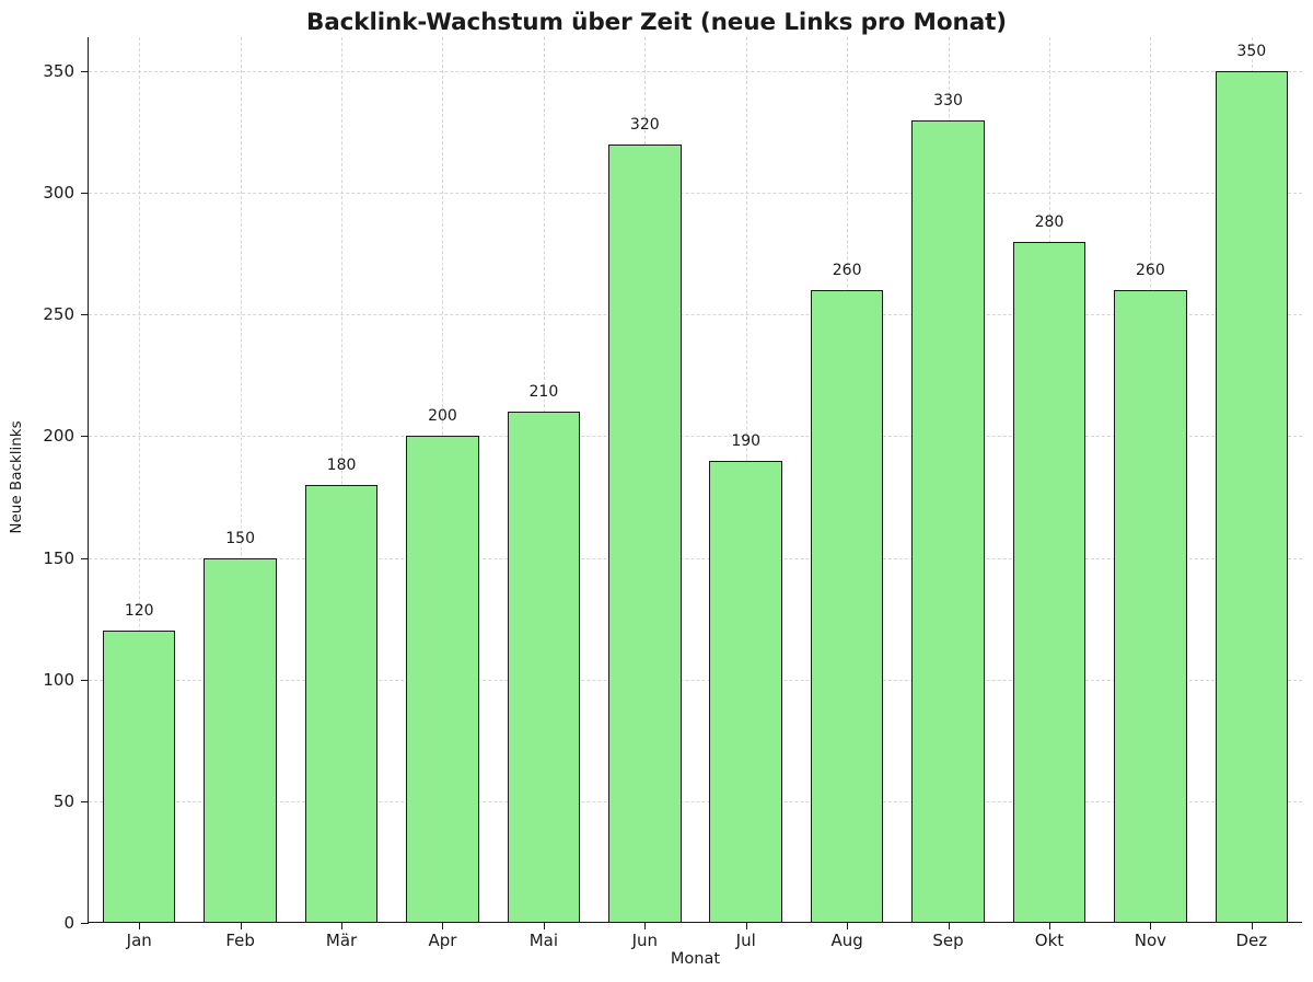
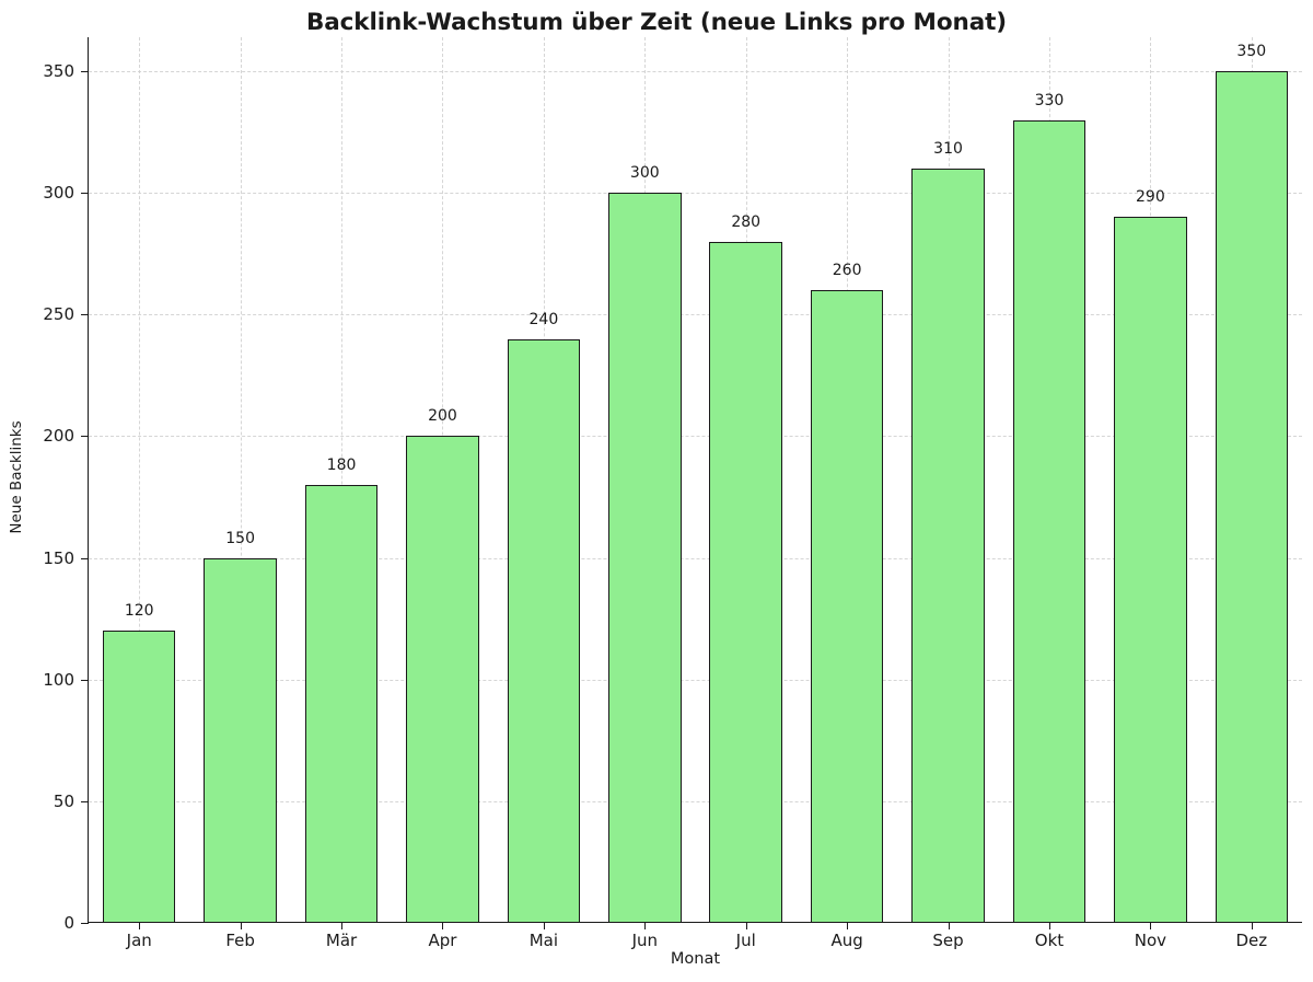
Mai: 210 -> 240
Jun: 320 -> 300
Jul: 190 -> 280
Sep: 330 -> 310
Okt: 280 -> 330
Nov: 260 -> 290
